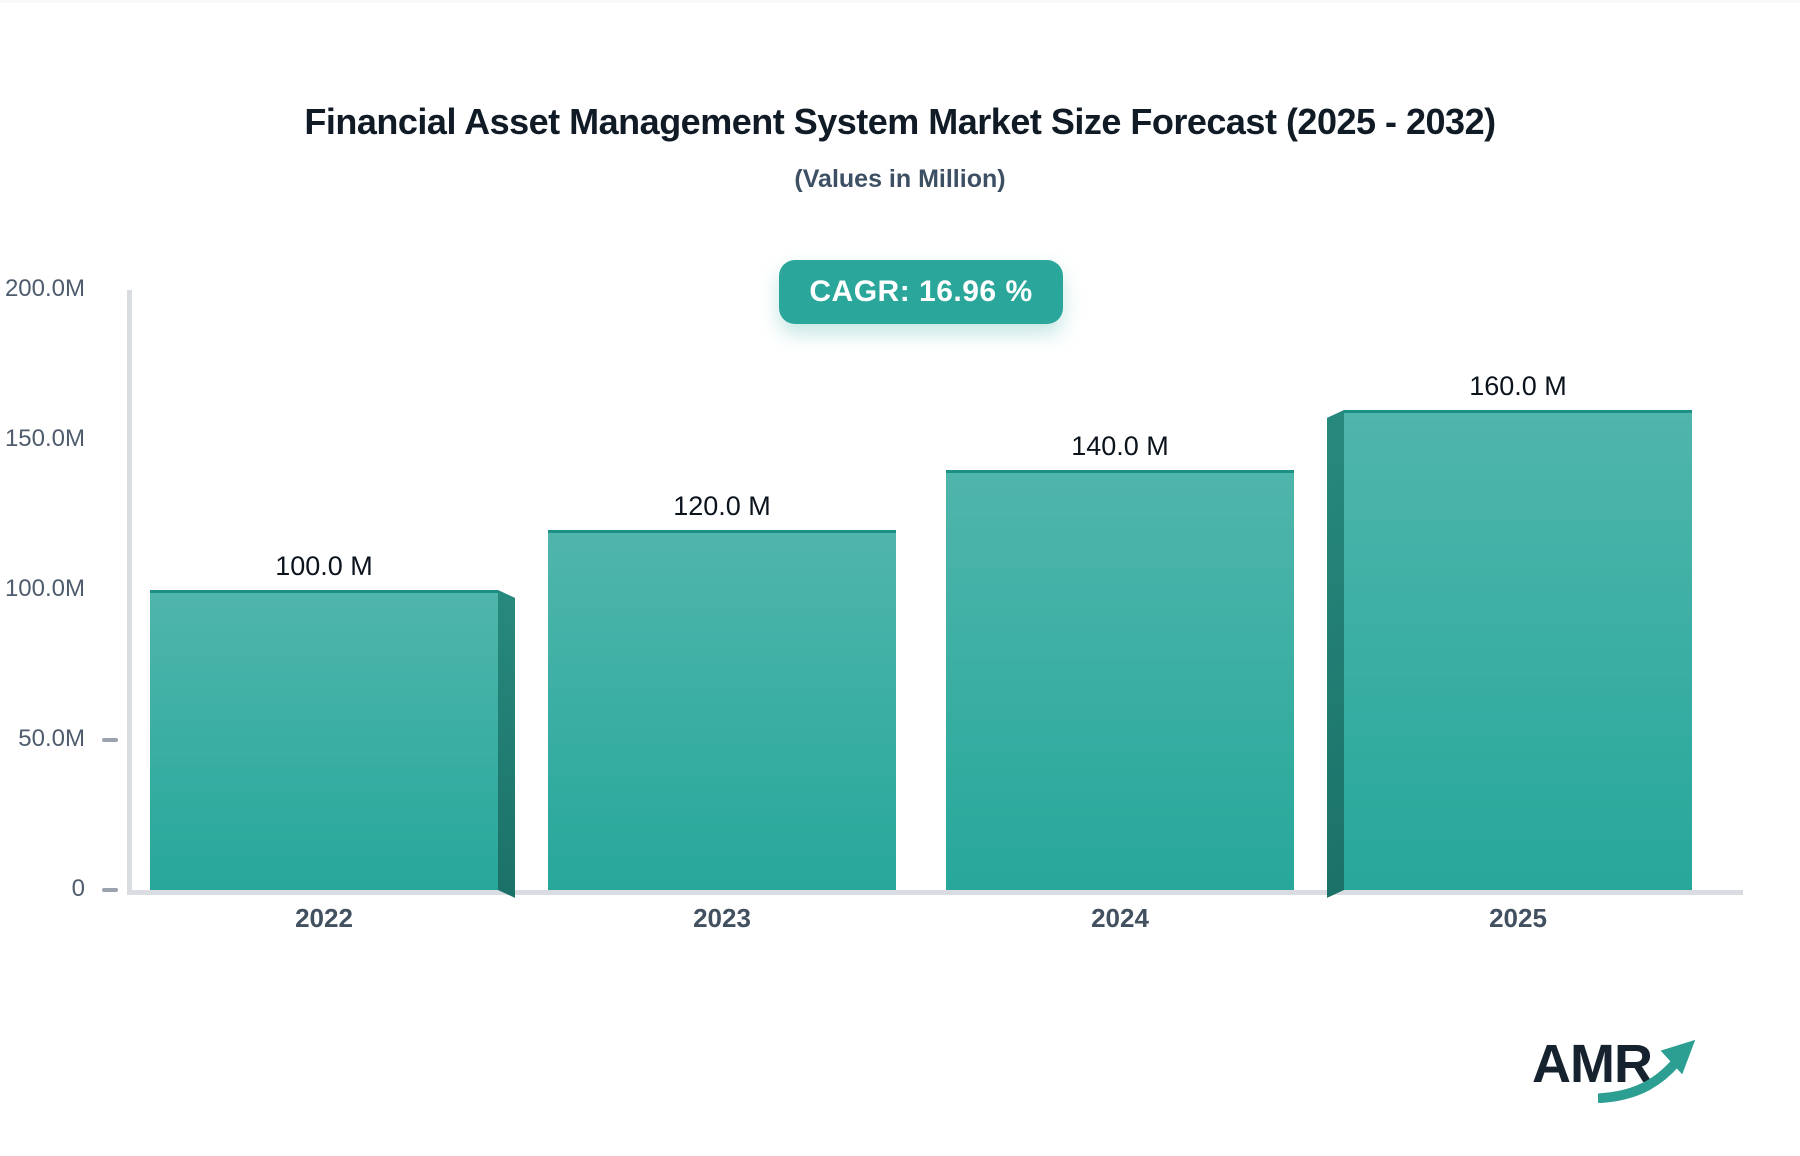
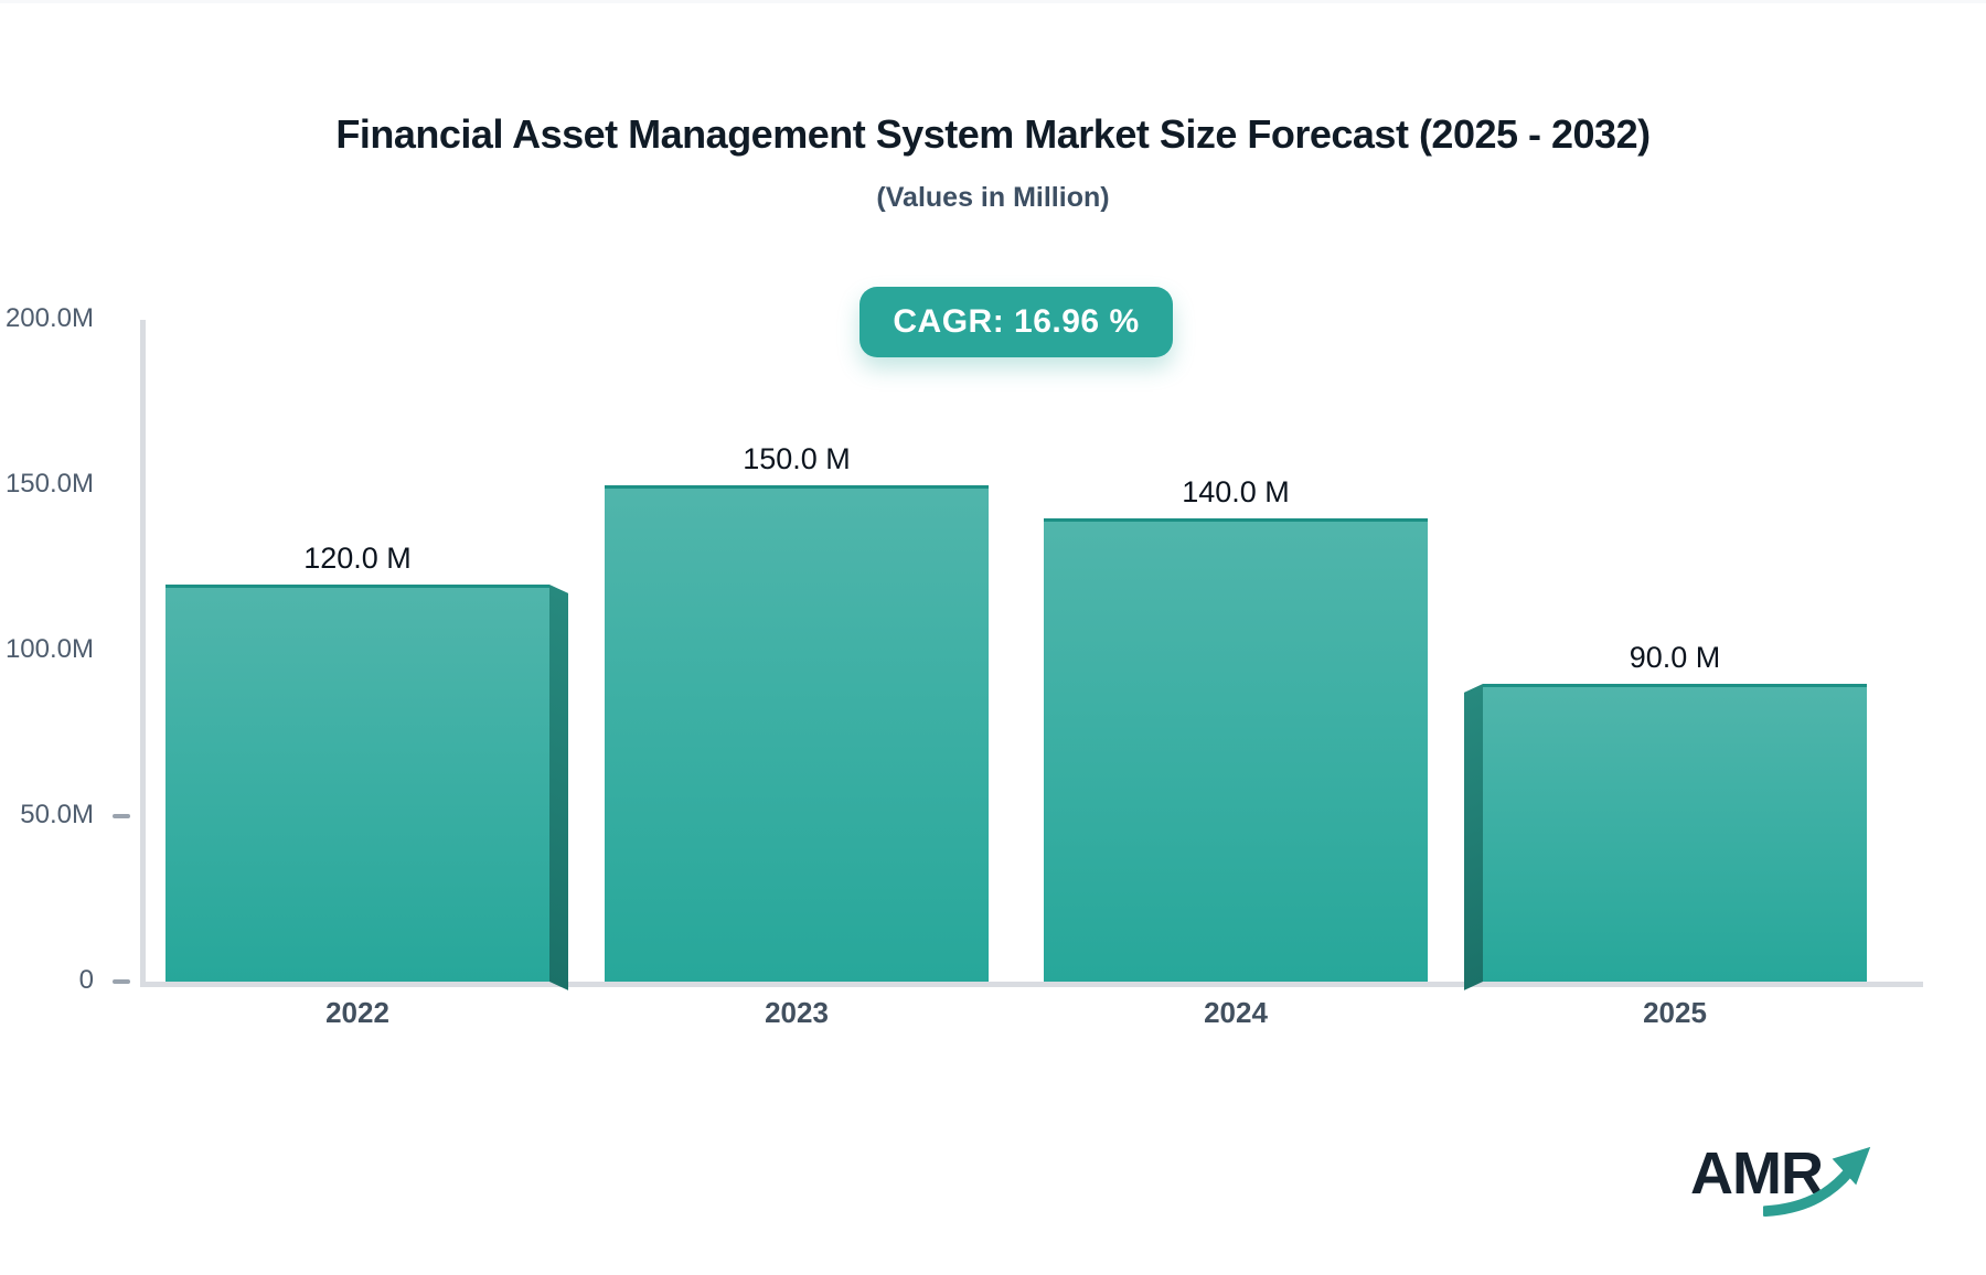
2022: 100.0 -> 120.0
2023: 120.0 -> 150.0
2025: 160.0 -> 90.0
